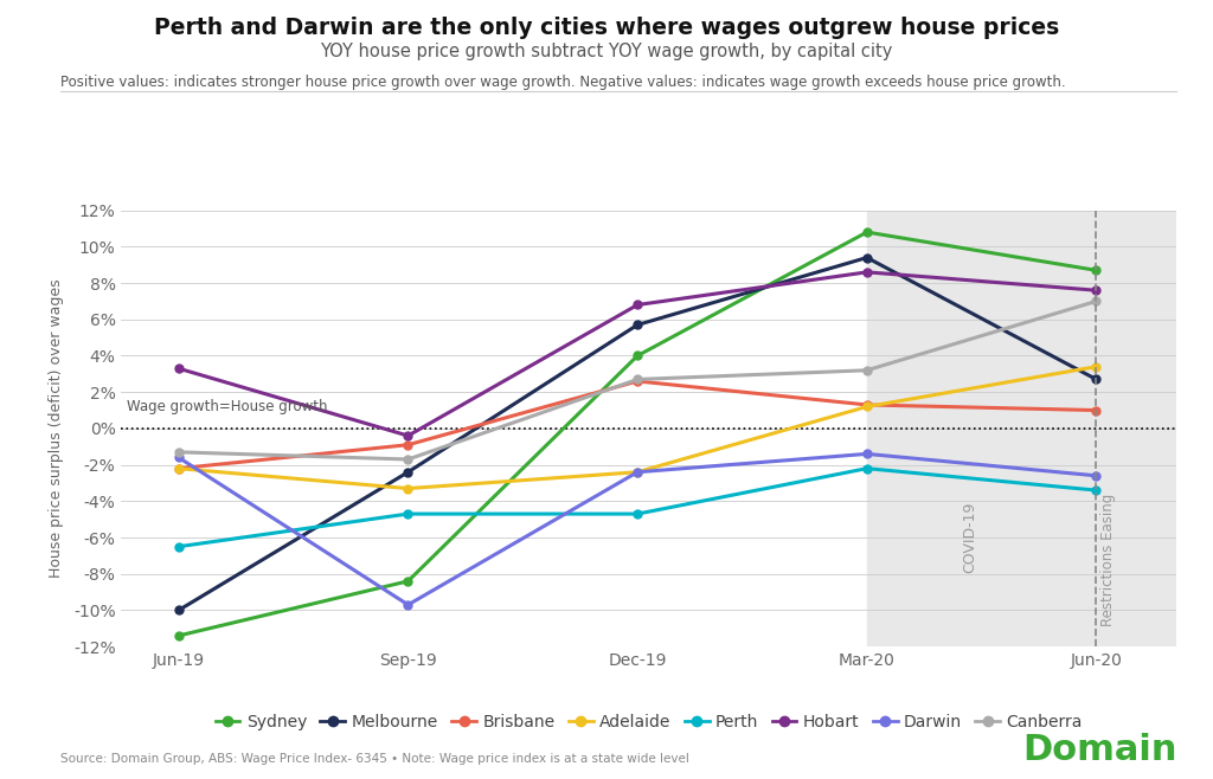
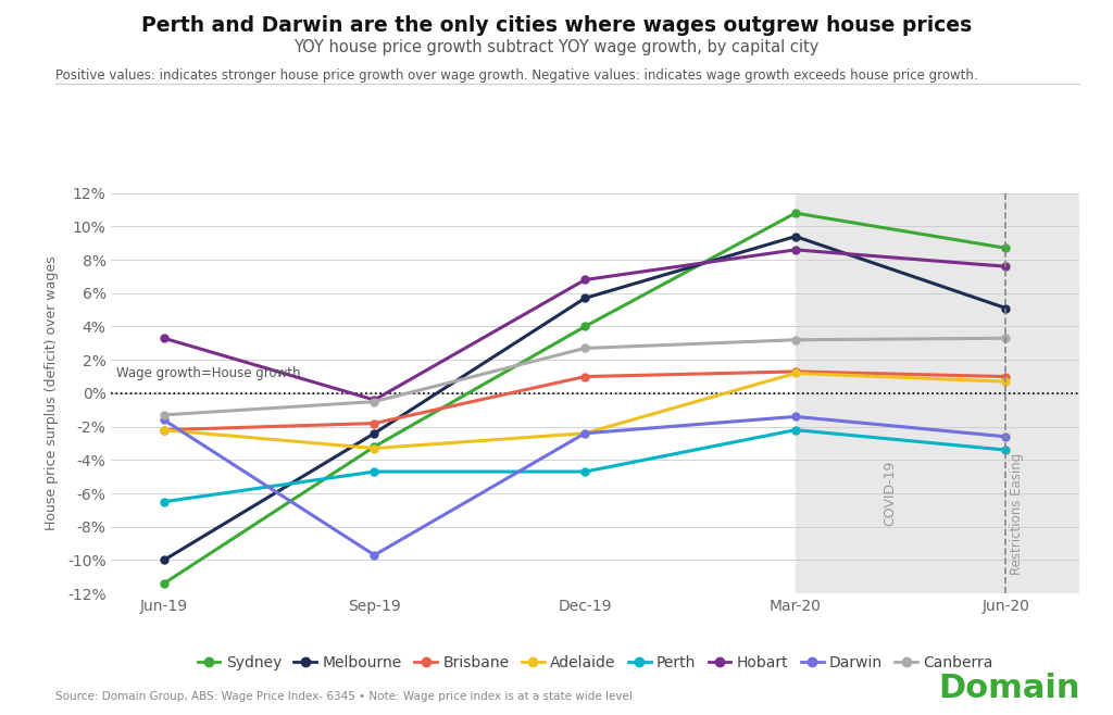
Sydney/Sep-19: -8.4% -> -3.2%
Brisbane/Sep-19: -0.9% -> -1.8%
Canberra/Sep-19: -1.7% -> -0.5%
Brisbane/Dec-19: 2.6% -> 1.0%
Melbourne/Jun-20: 2.7% -> 5.1%
Adelaide/Jun-20: 3.4% -> 0.7%
Canberra/Jun-20: 7.0% -> 3.3%
